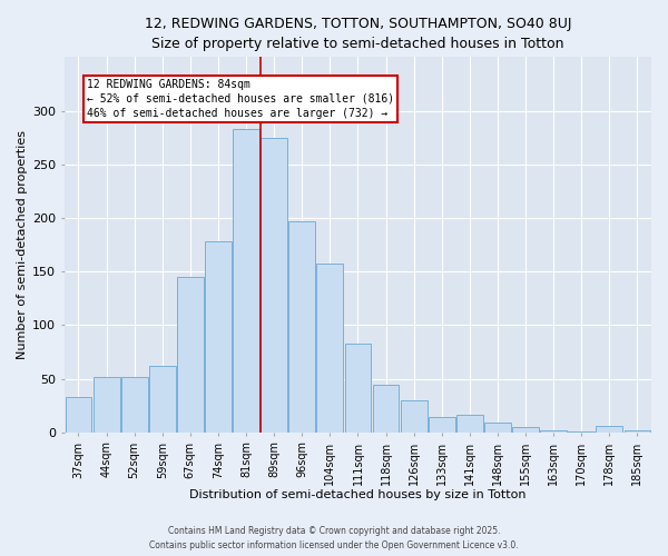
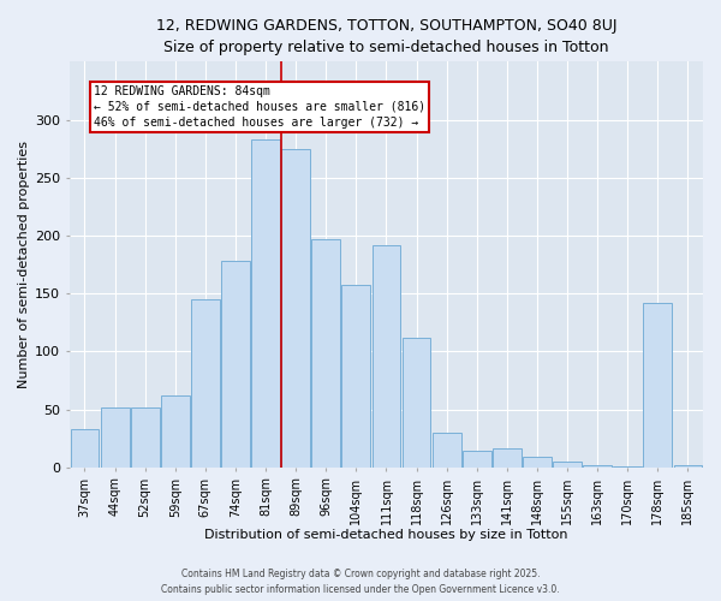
111sqm: 83 -> 192
118sqm: 44 -> 112
178sqm: 6 -> 142
